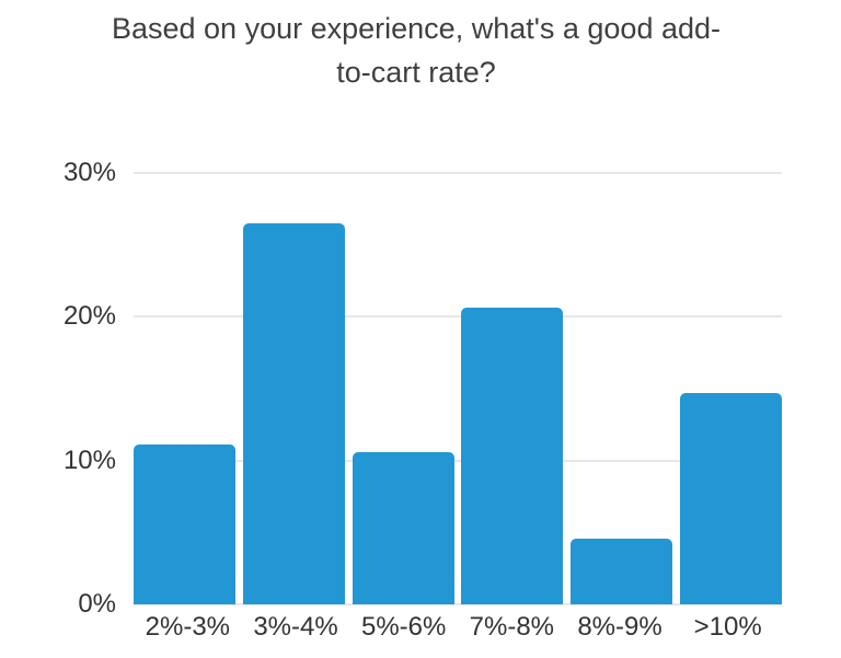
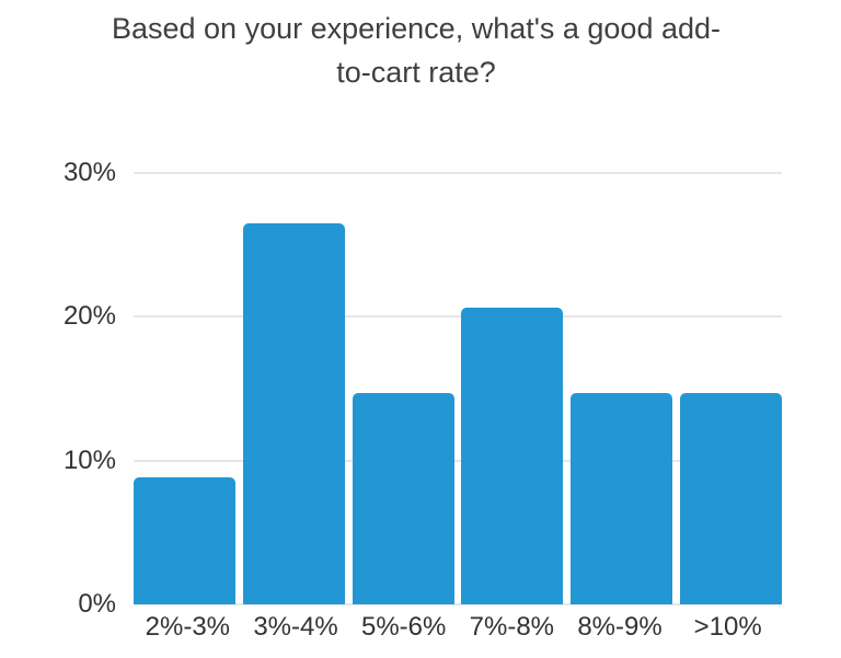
2%-3%: 11.1% -> 8.8%
5%-6%: 10.6% -> 14.7%
8%-9%: 4.6% -> 14.7%
